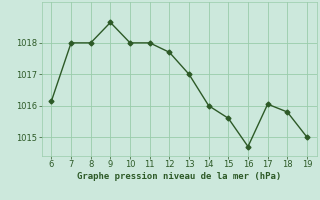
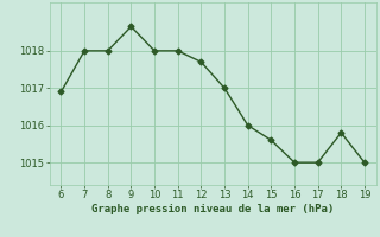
6: 1016.15 -> 1016.90
16: 1014.70 -> 1015.00
17: 1016.05 -> 1015.00
